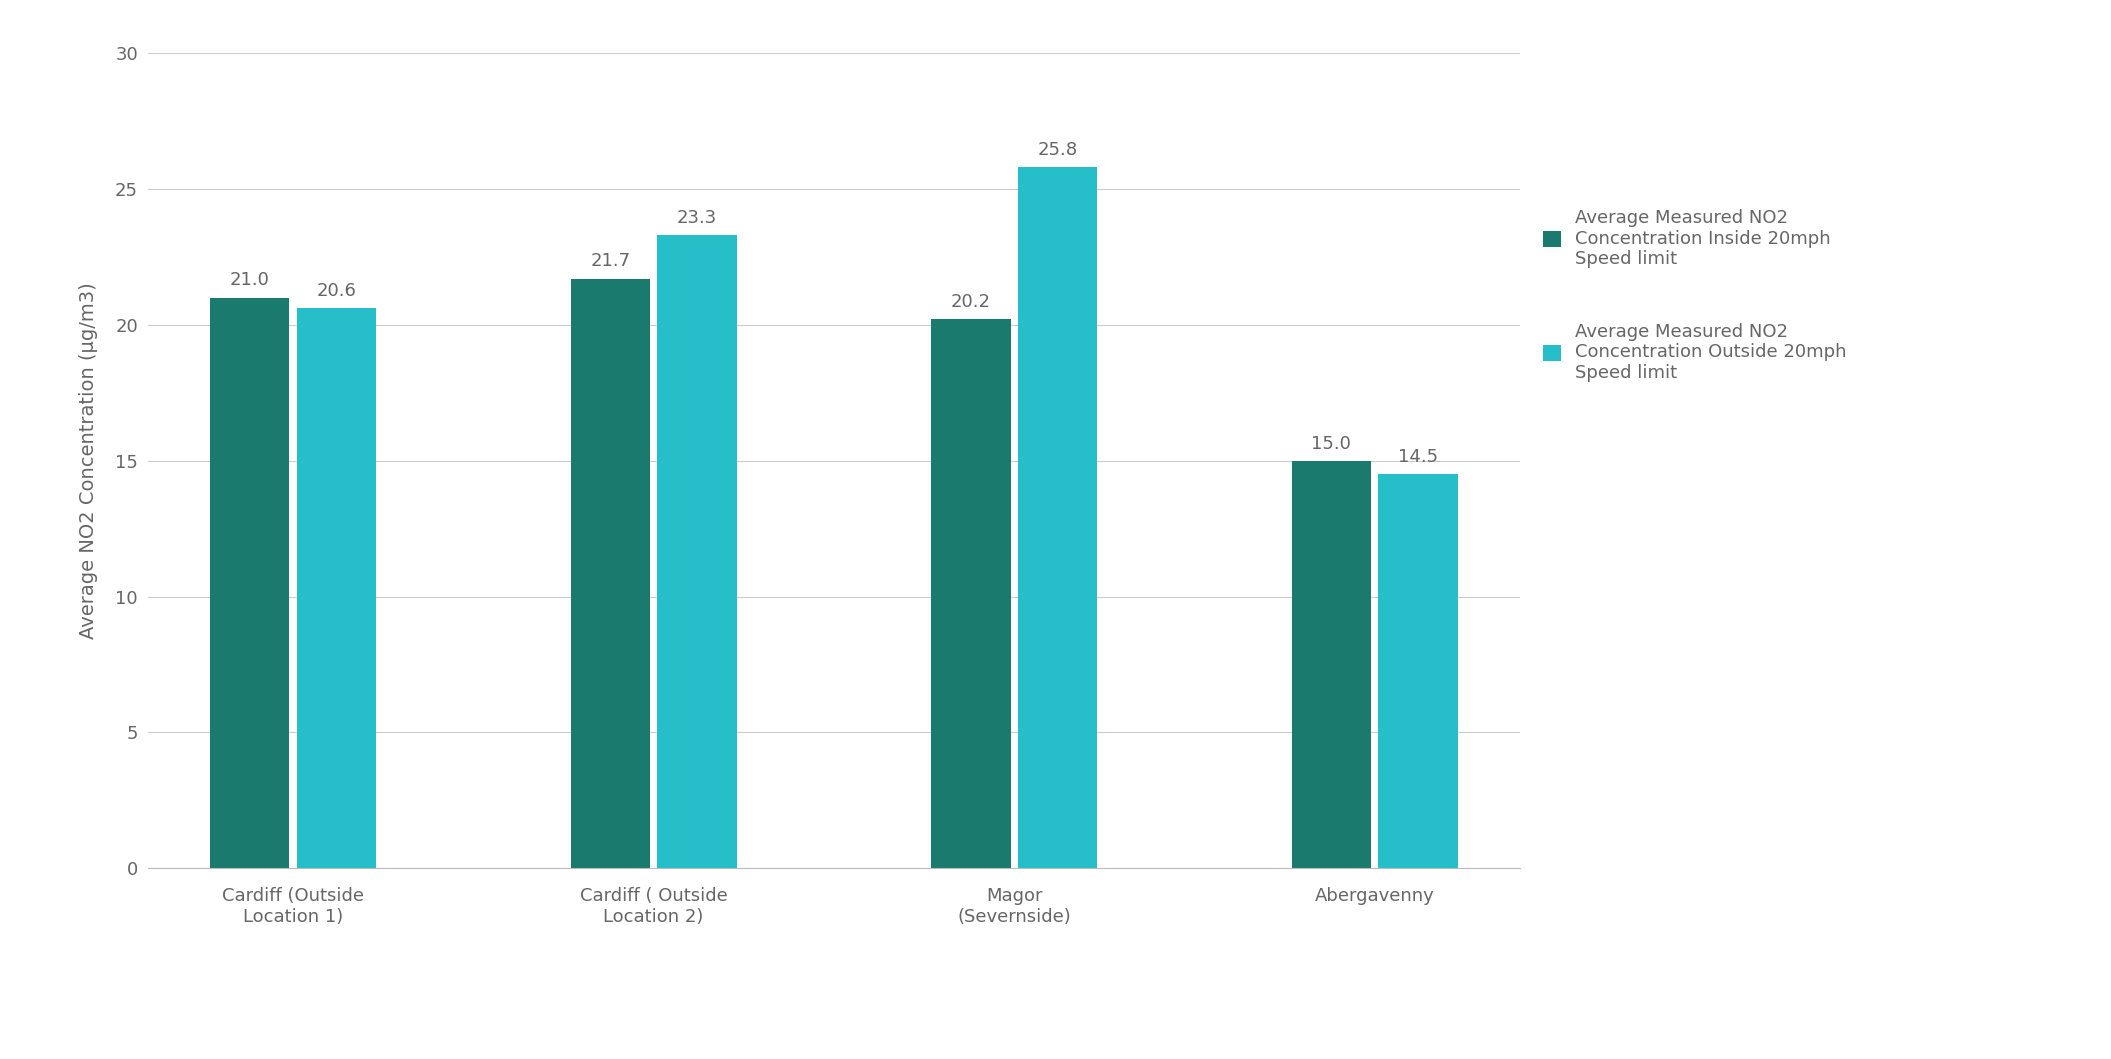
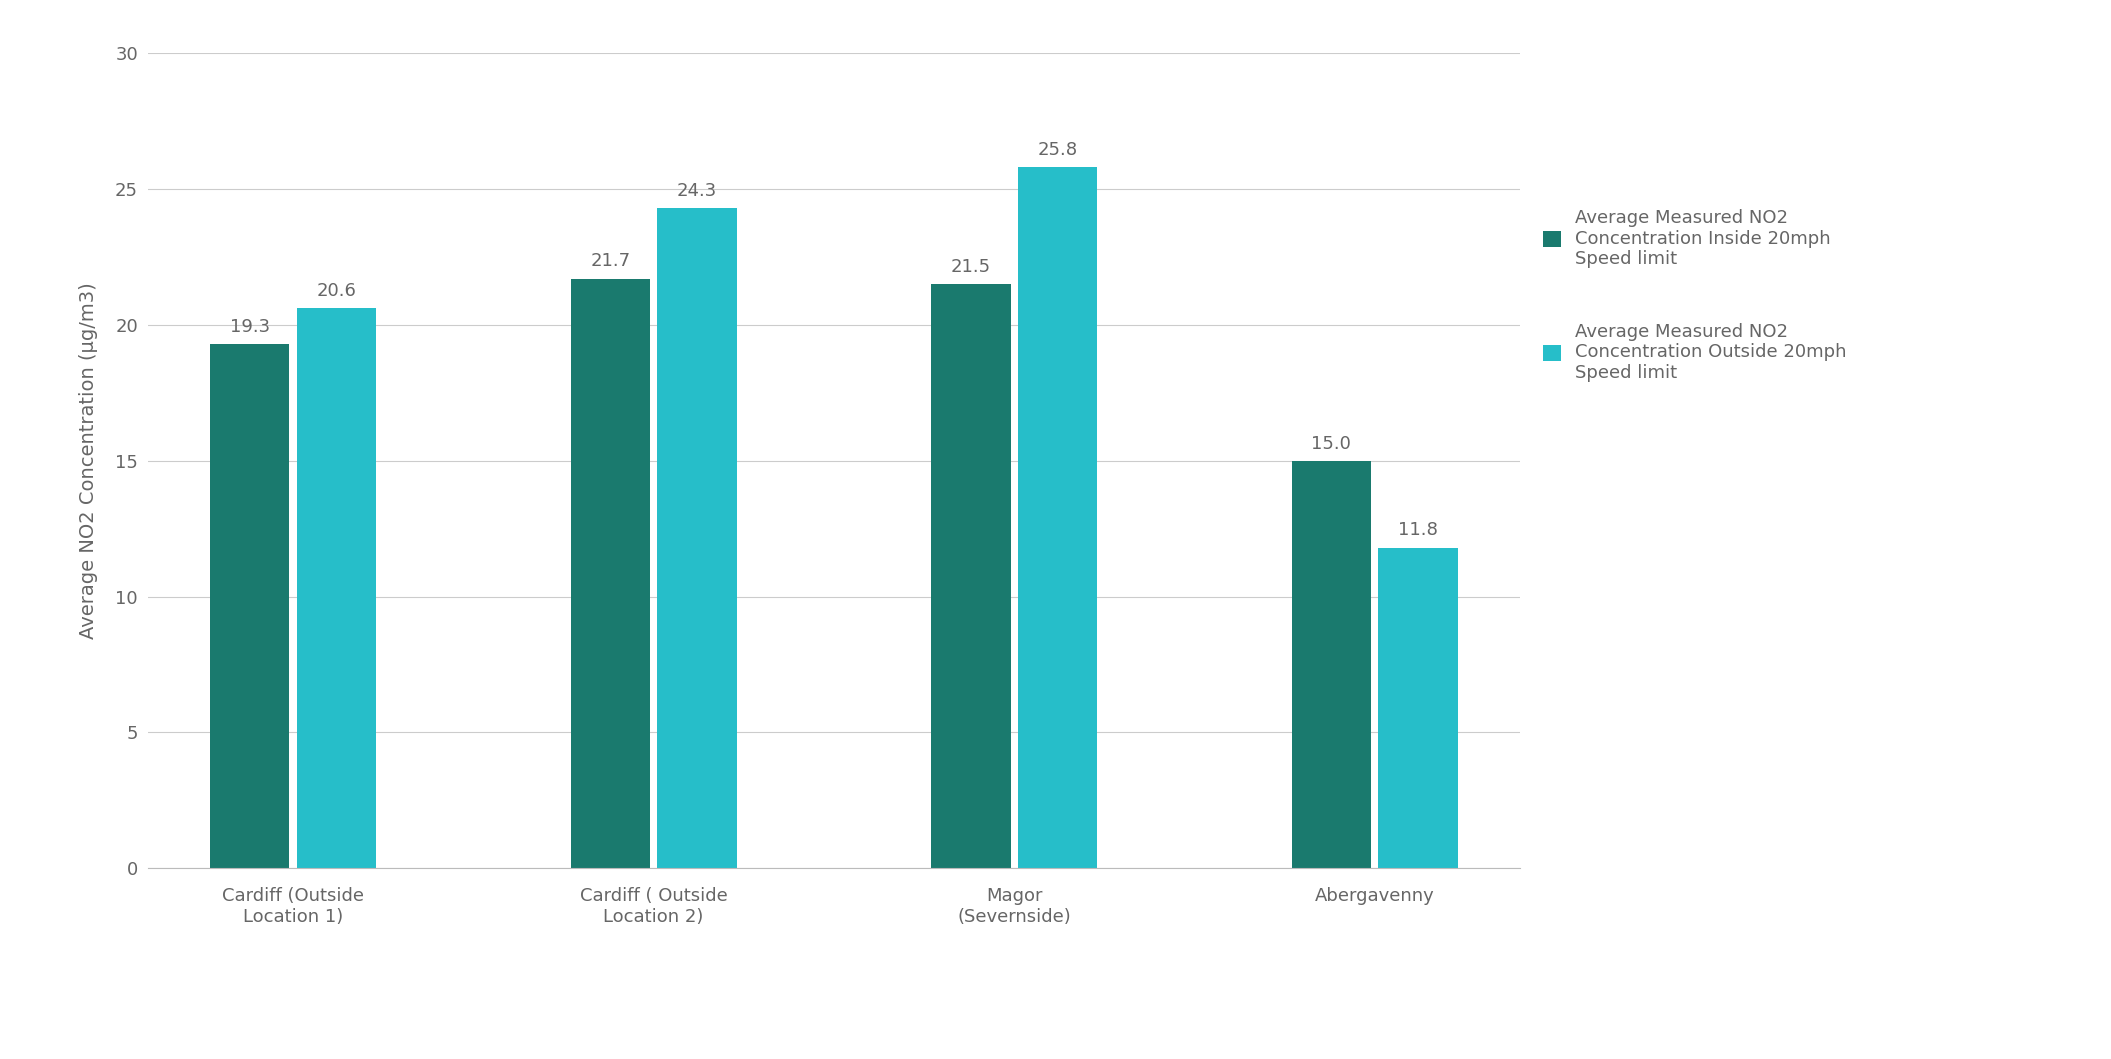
Average Measured NO2 Concentration Inside 20mph Speed limit/Cardiff (Outside Location 1): 21.0 -> 19.3
Average Measured NO2 Concentration Outside 20mph Speed limit/Cardiff ( Outside Location 2): 23.3 -> 24.3
Average Measured NO2 Concentration Inside 20mph Speed limit/Magor (Severnside): 20.2 -> 21.5
Average Measured NO2 Concentration Outside 20mph Speed limit/Abergavenny: 14.5 -> 11.8
